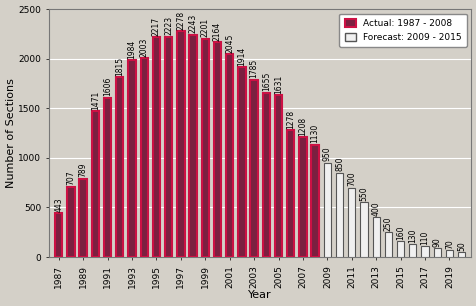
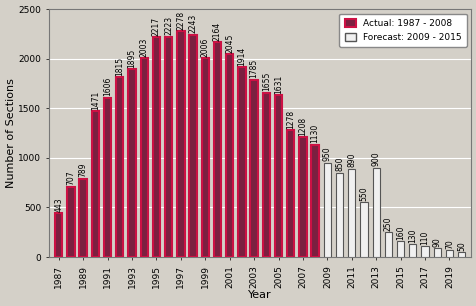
Actual: 1987 - 2008/1993: 1984 -> 1895
Actual: 1987 - 2008/1999: 2201 -> 2006
Forecast: 2009 - 2015/2011: 700 -> 890
Forecast: 2009 - 2015/2013: 400 -> 900
